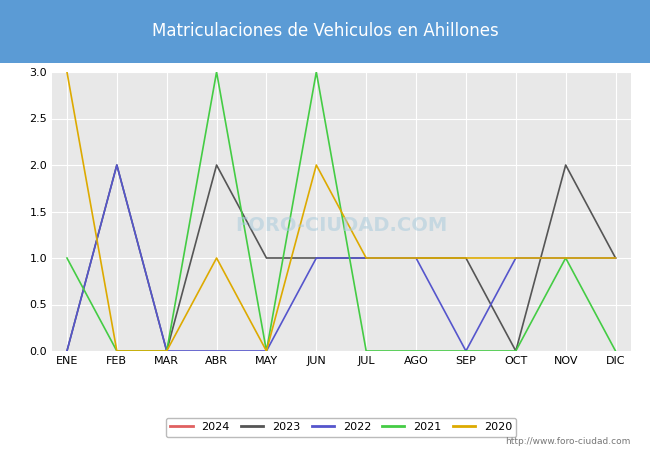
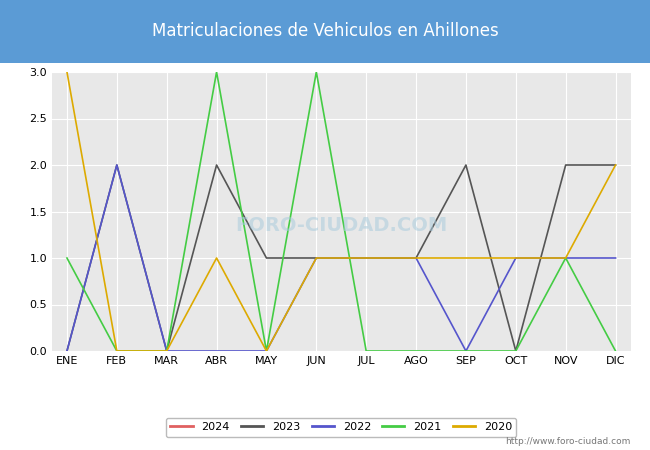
2020/JUN: 2 -> 1
2023/SEP: 1 -> 2
2023/DIC: 1 -> 2
2020/DIC: 1 -> 2
